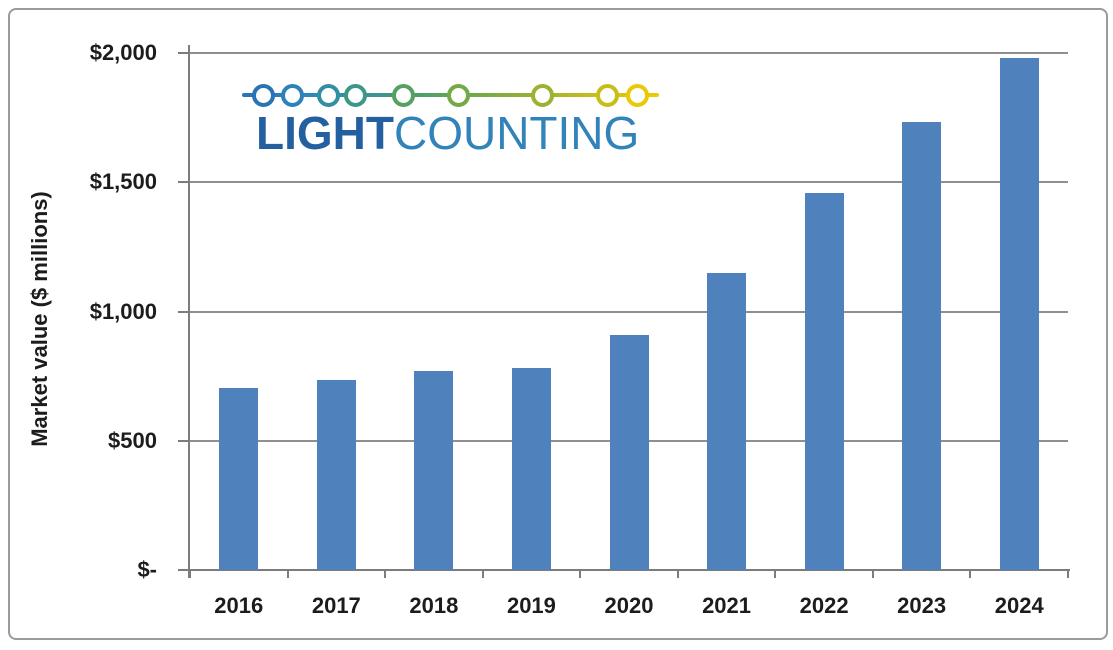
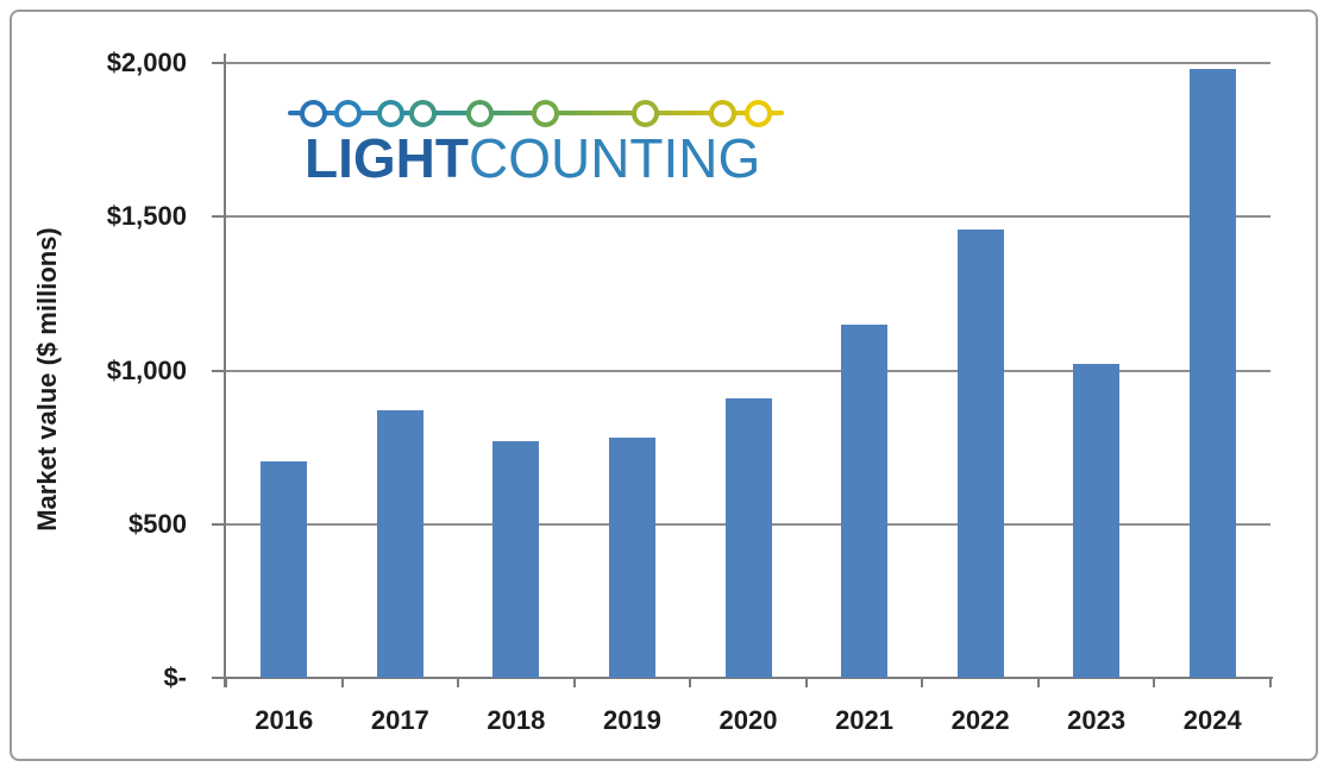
2017: $740 -> $870
2023: $1740 -> $1020
